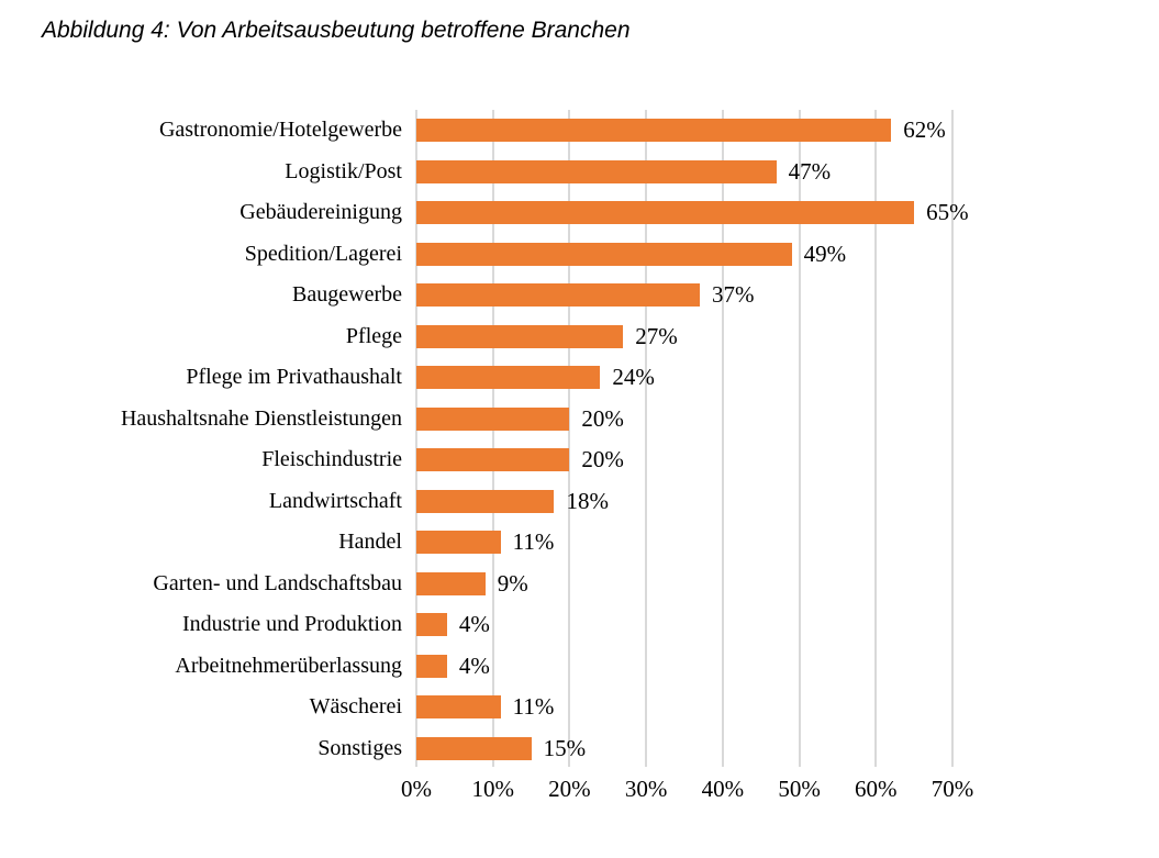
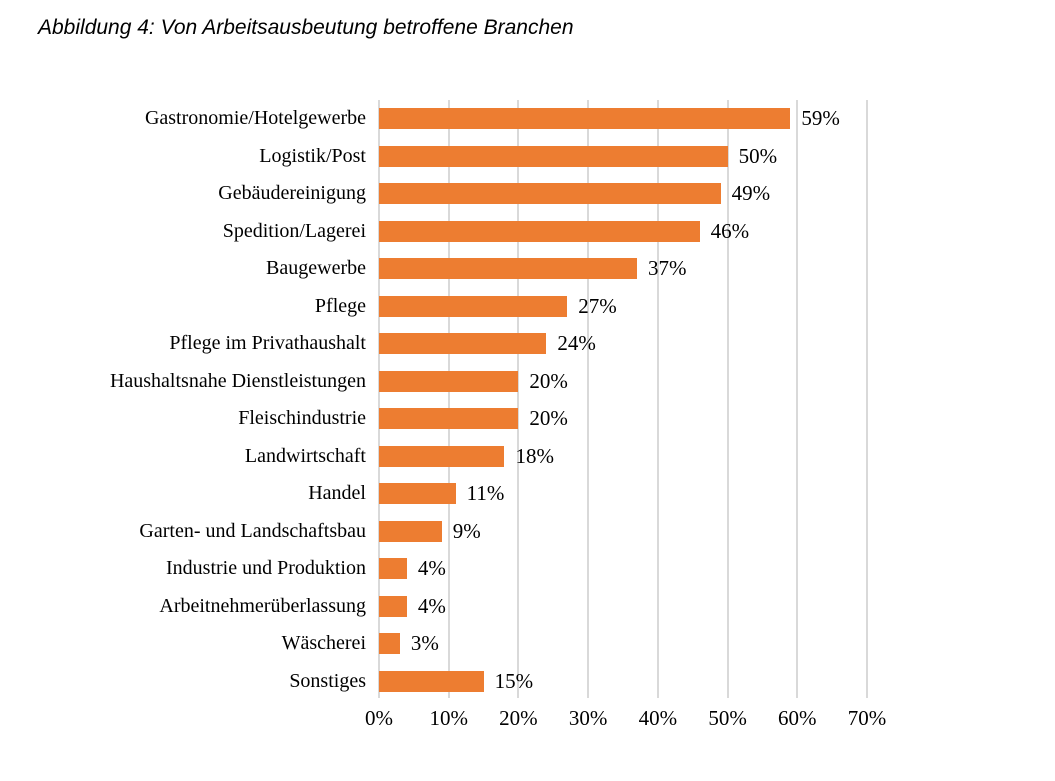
Gastronomie/Hotelgewerbe: 62% -> 59%
Logistik/Post: 47% -> 50%
Gebäudereinigung: 65% -> 49%
Spedition/Lagerei: 49% -> 46%
Wäscherei: 11% -> 3%
